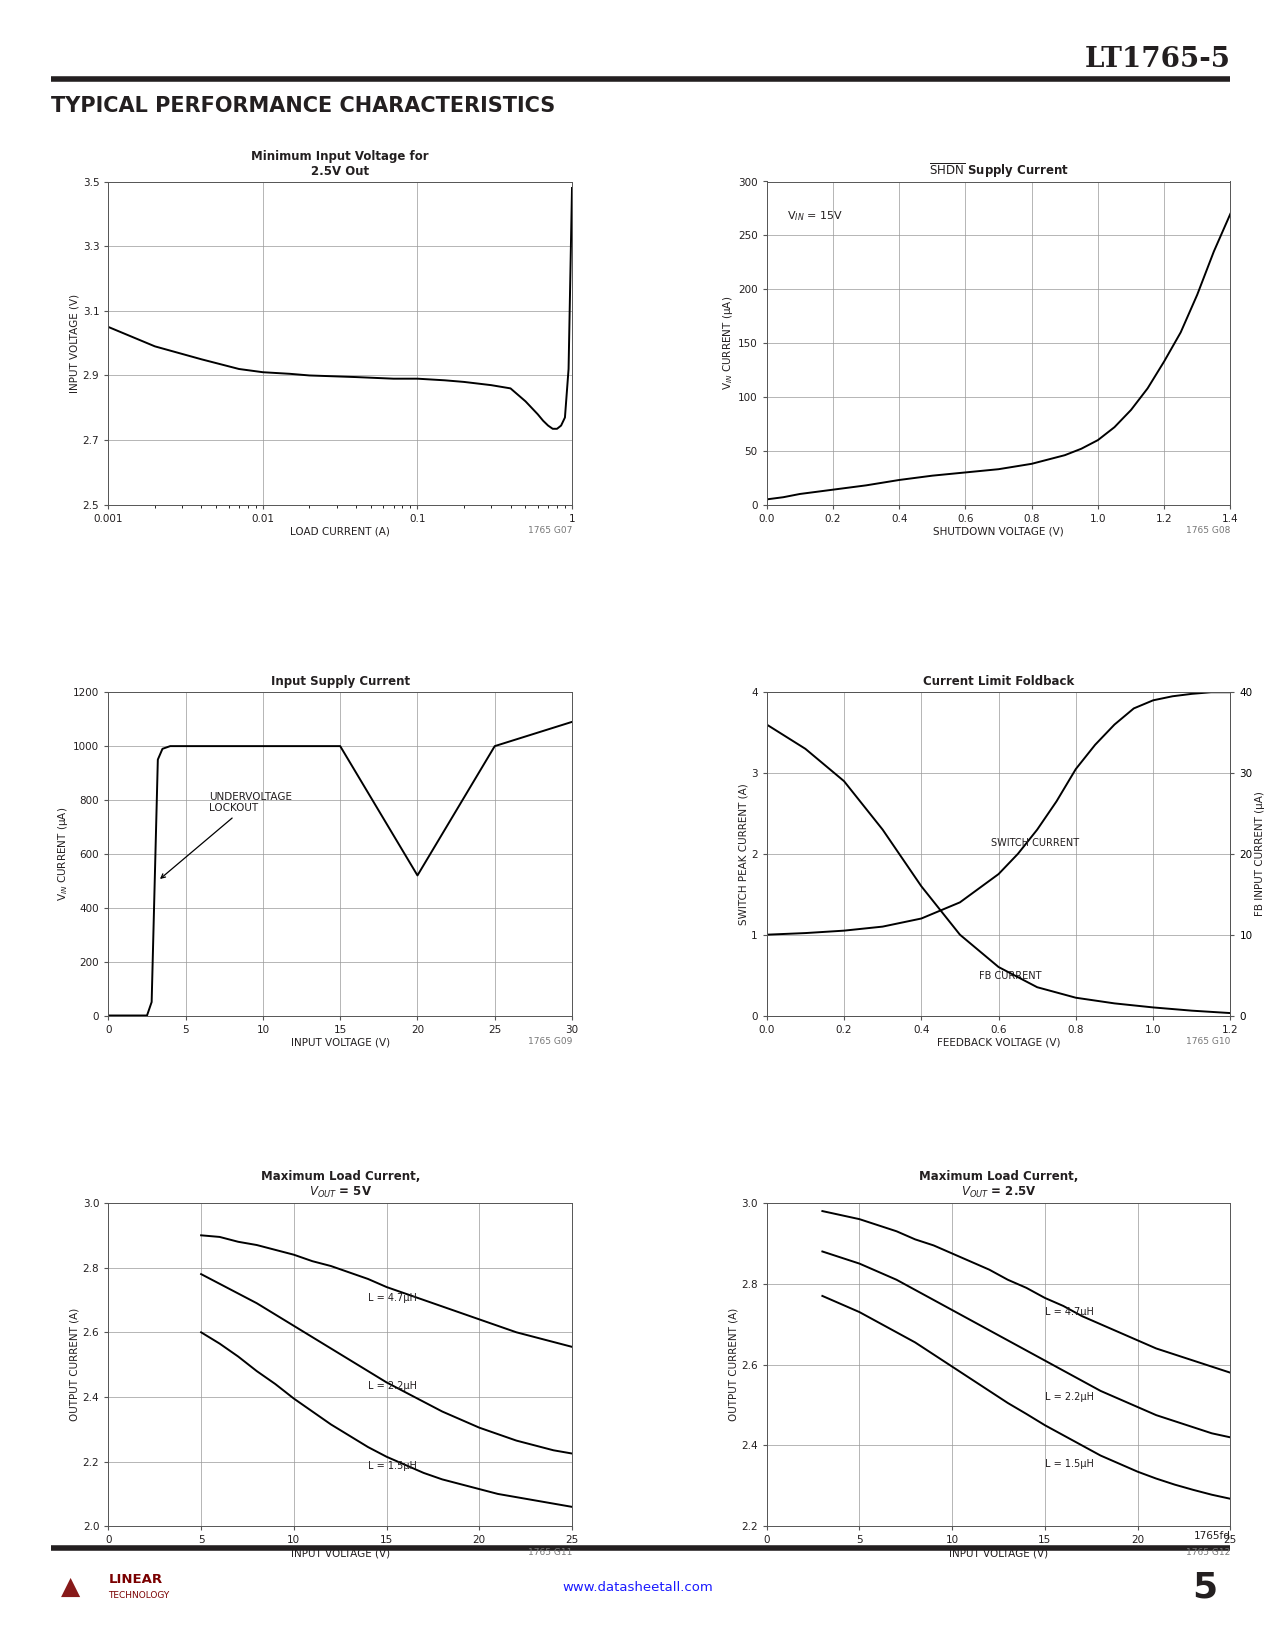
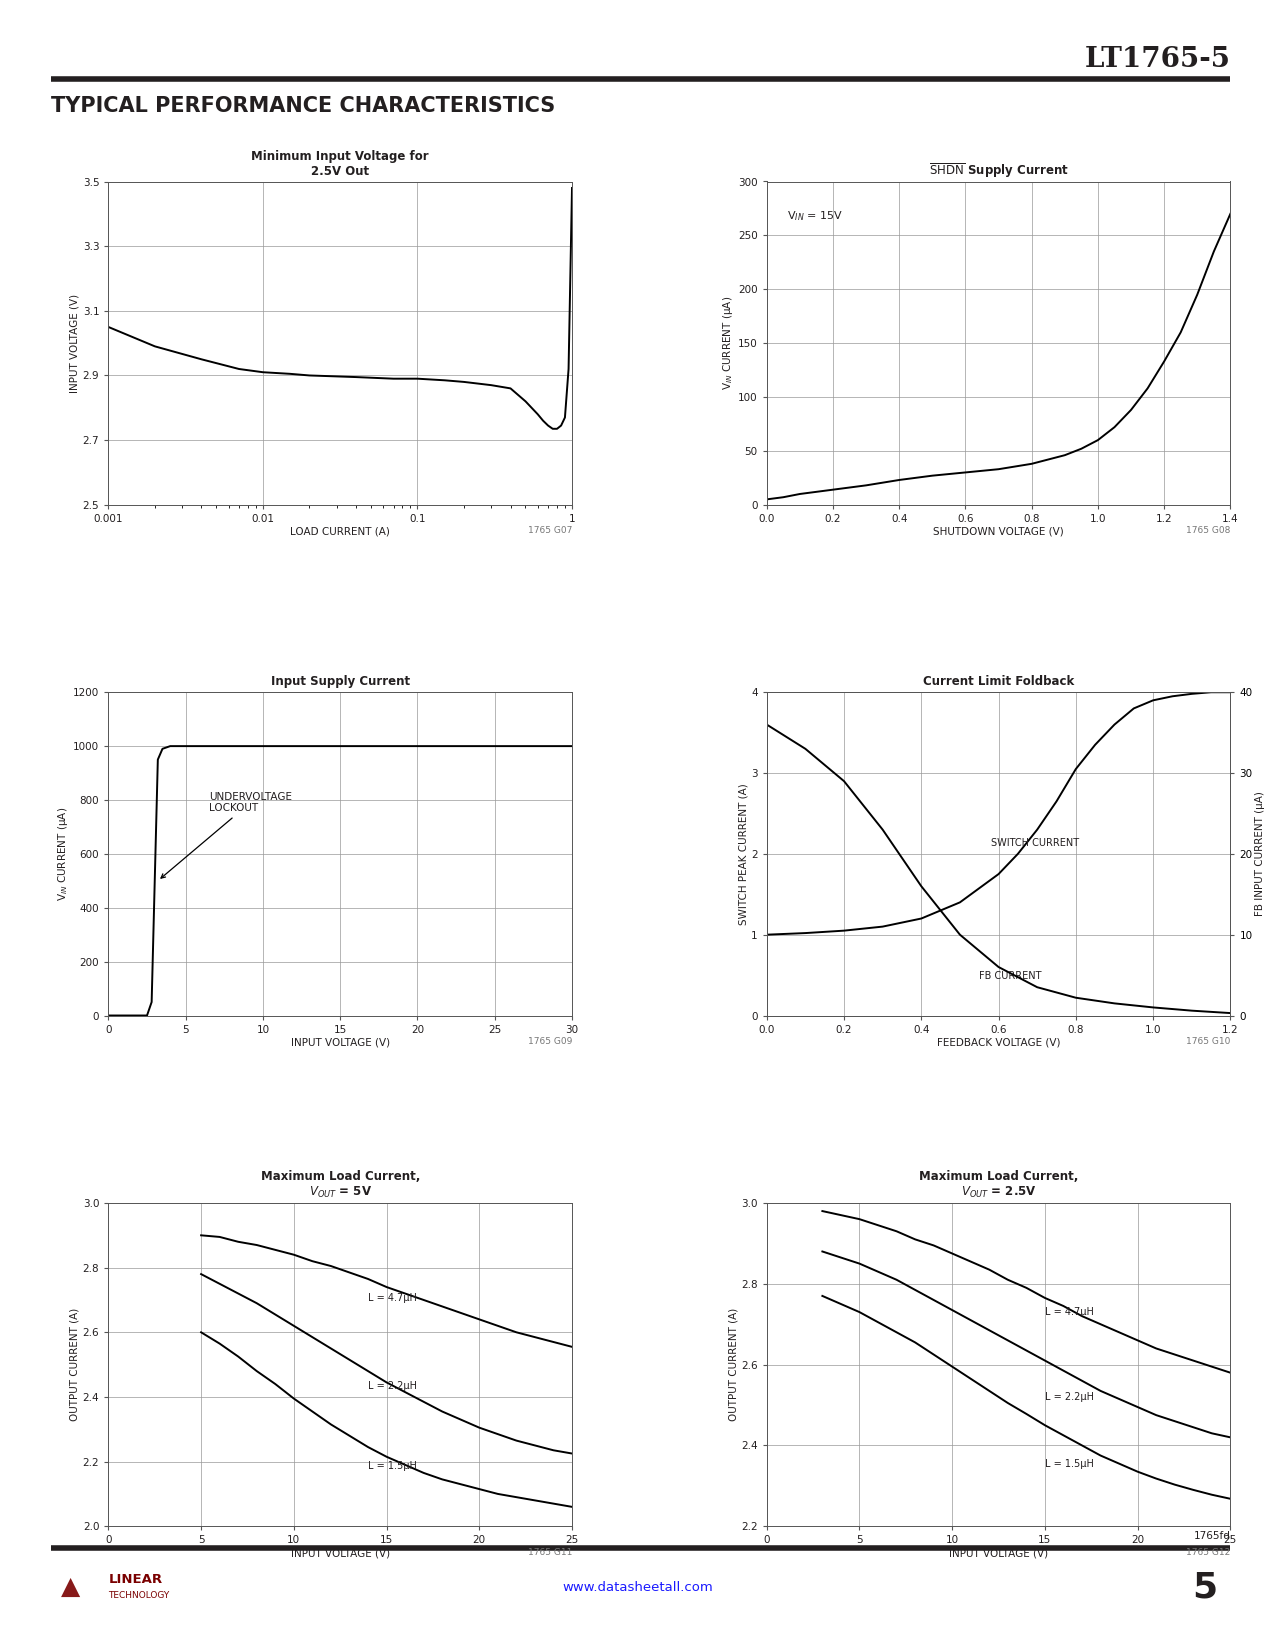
Input Supply Current/20: 520 -> 1000
Input Supply Current/30: 1090 -> 1000
